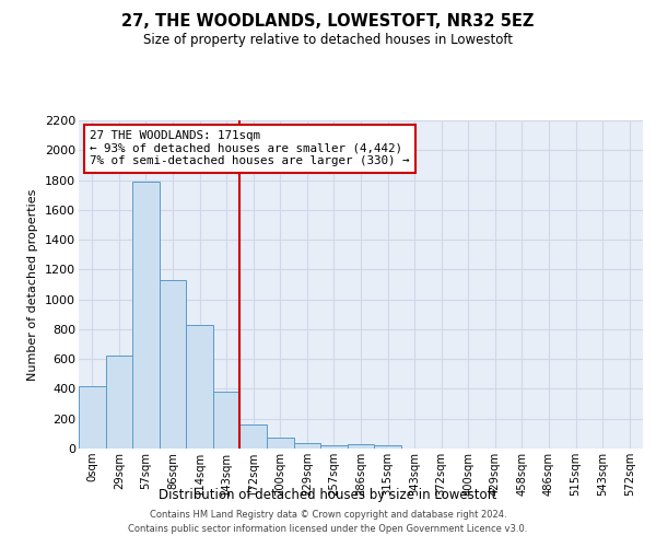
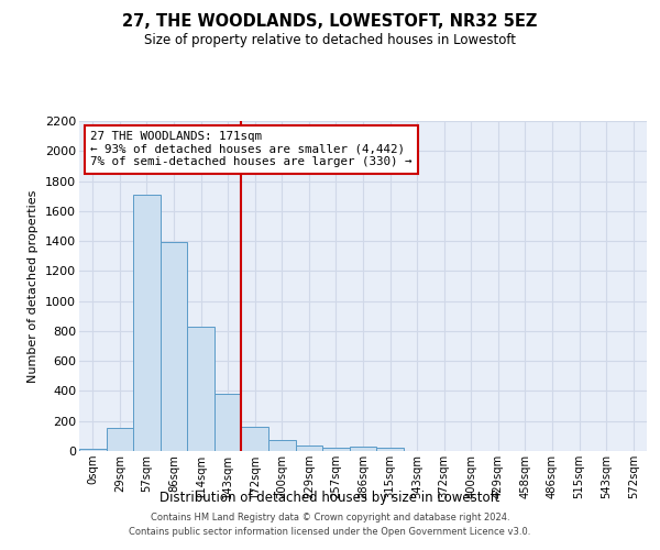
0sqm: 420 -> 20
29sqm: 620 -> 160
57sqm: 1790 -> 1710
86sqm: 1130 -> 1400
